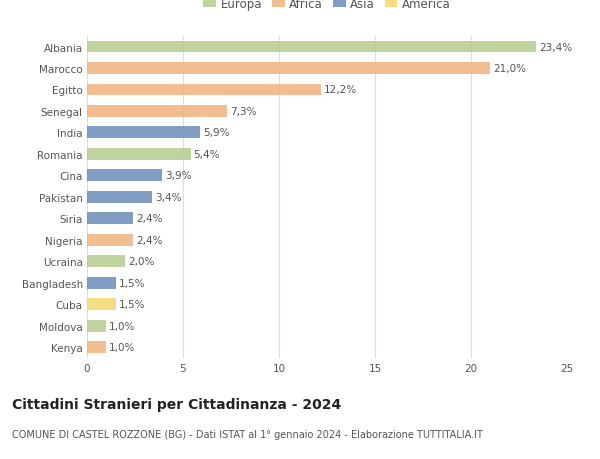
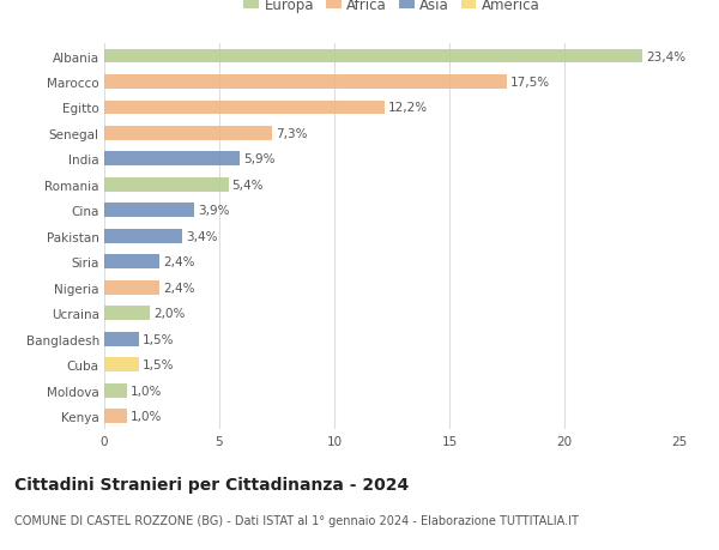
Marocco: 21,0% -> 17,5%
